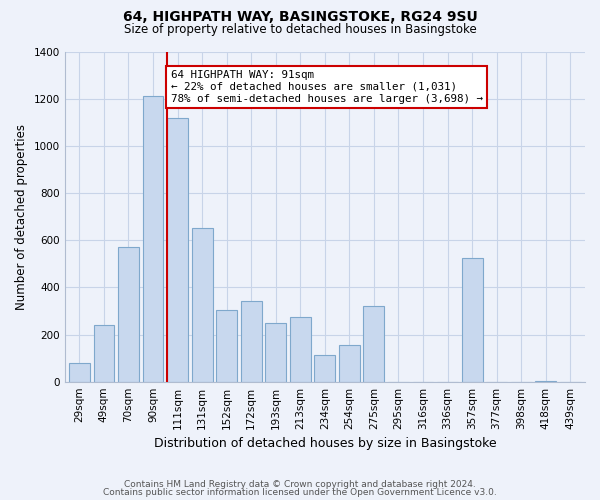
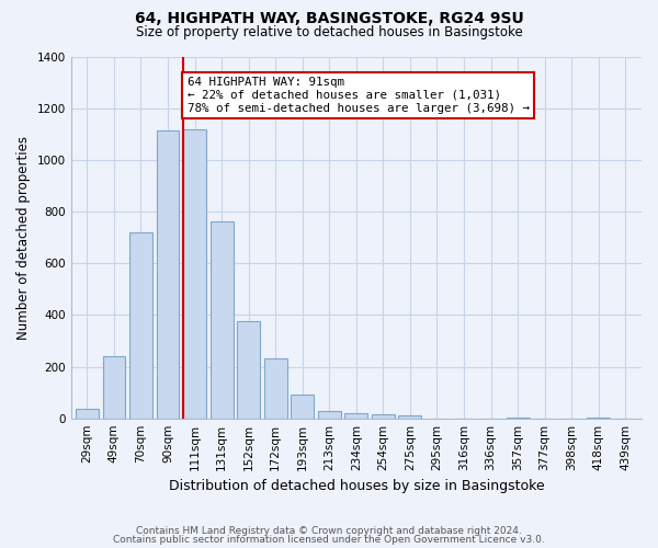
29sqm: 80 -> 35
70sqm: 570 -> 720
90sqm: 1210 -> 1115
131sqm: 650 -> 760
152sqm: 305 -> 375
172sqm: 340 -> 230
193sqm: 250 -> 90
213sqm: 275 -> 30
234sqm: 115 -> 20
254sqm: 155 -> 15
275sqm: 320 -> 10
357sqm: 525 -> 5
